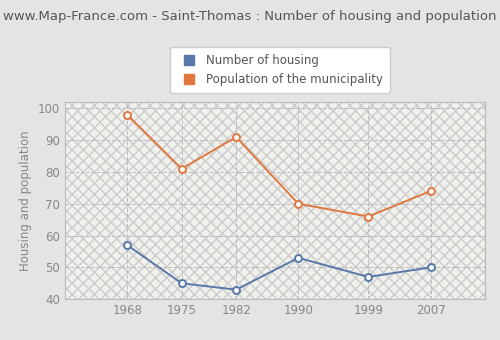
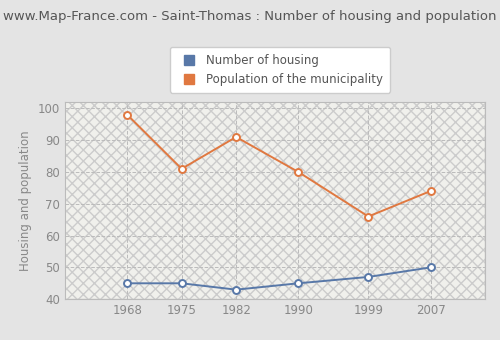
Number of housing/1968: 57 -> 45
Number of housing/1990: 53 -> 45
Population of the municipality/1990: 70 -> 80
